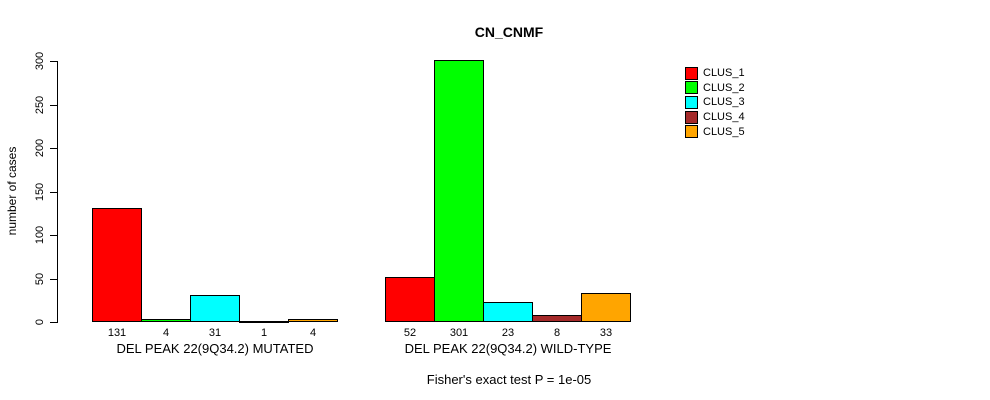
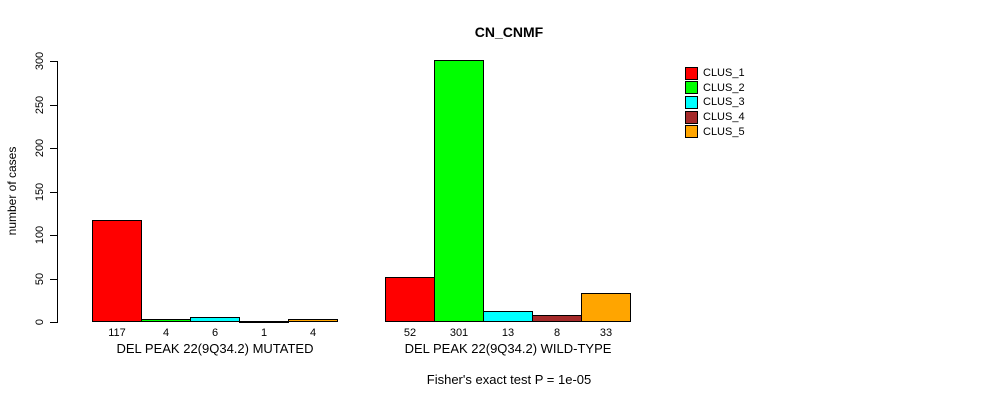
CLUS_1/DEL PEAK 22(9Q34.2) MUTATED: 131 -> 117
CLUS_3/DEL PEAK 22(9Q34.2) MUTATED: 31 -> 6
CLUS_3/DEL PEAK 22(9Q34.2) WILD-TYPE: 23 -> 13
